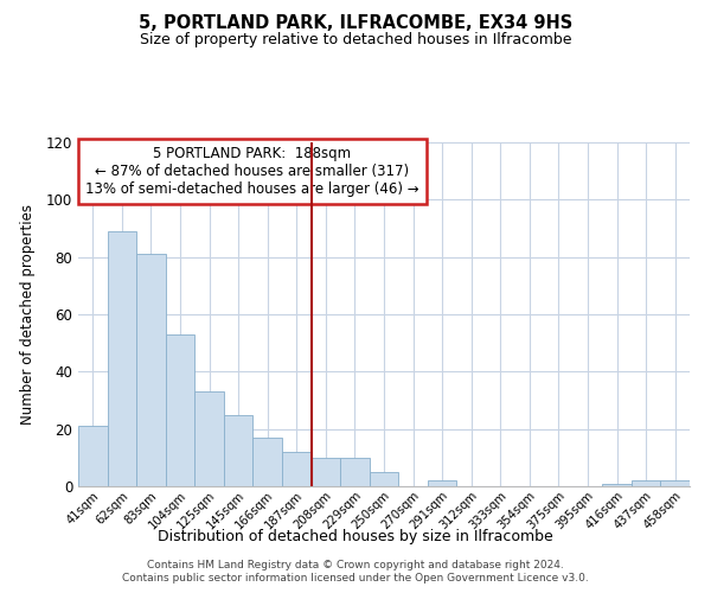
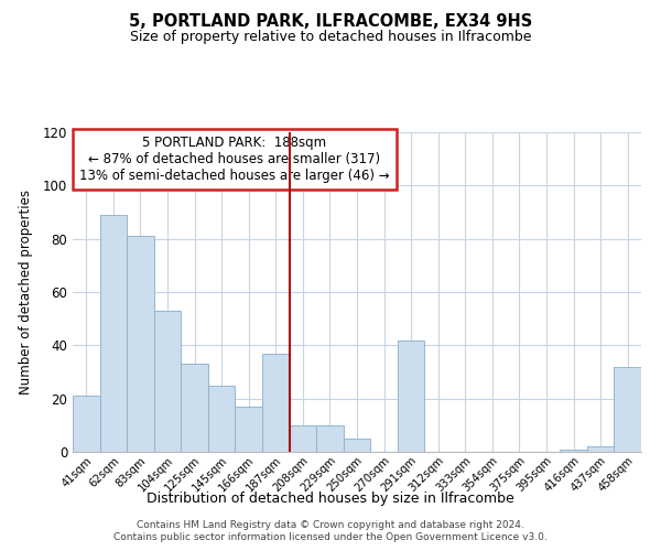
187sqm: 12 -> 37
291sqm: 2 -> 42
458sqm: 2 -> 32
